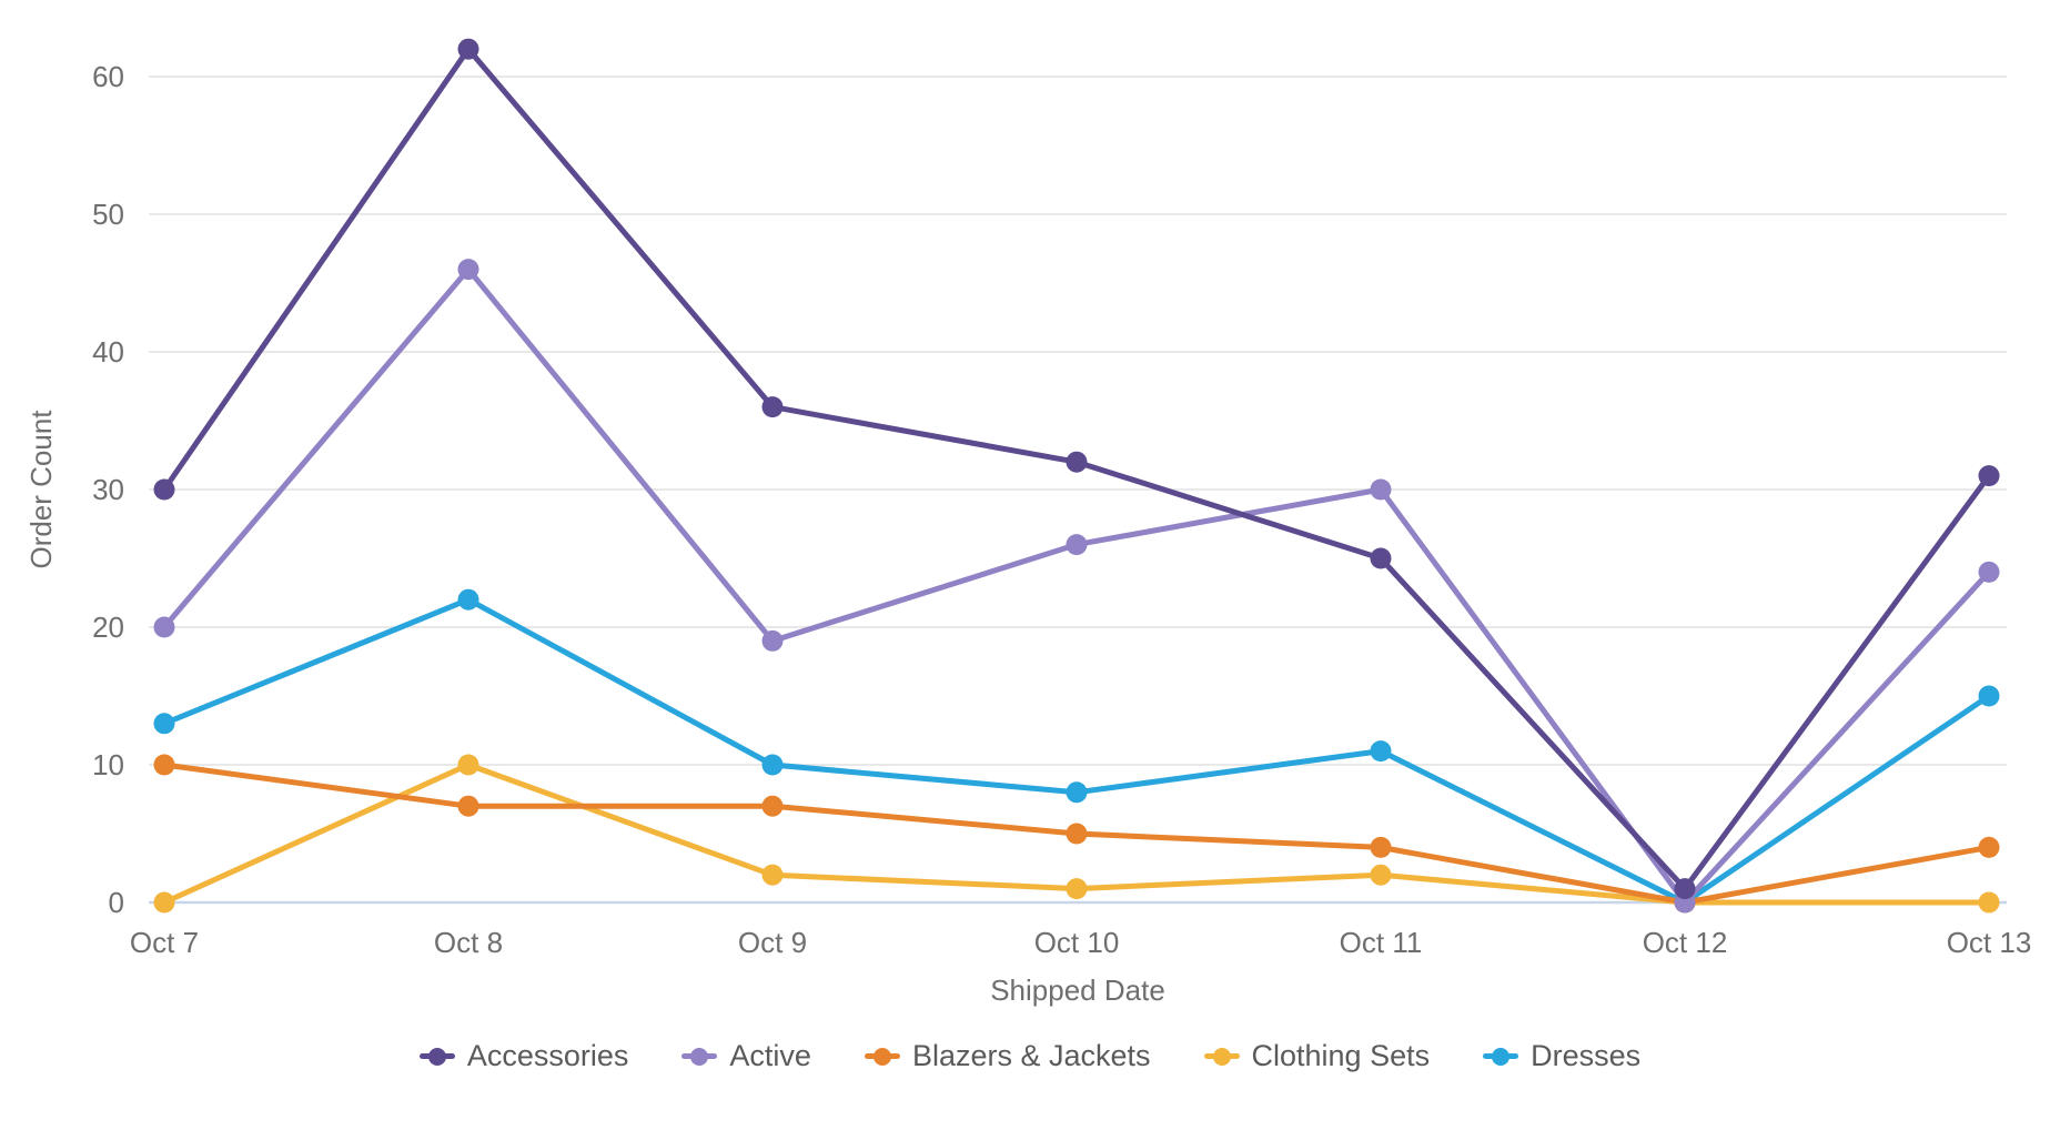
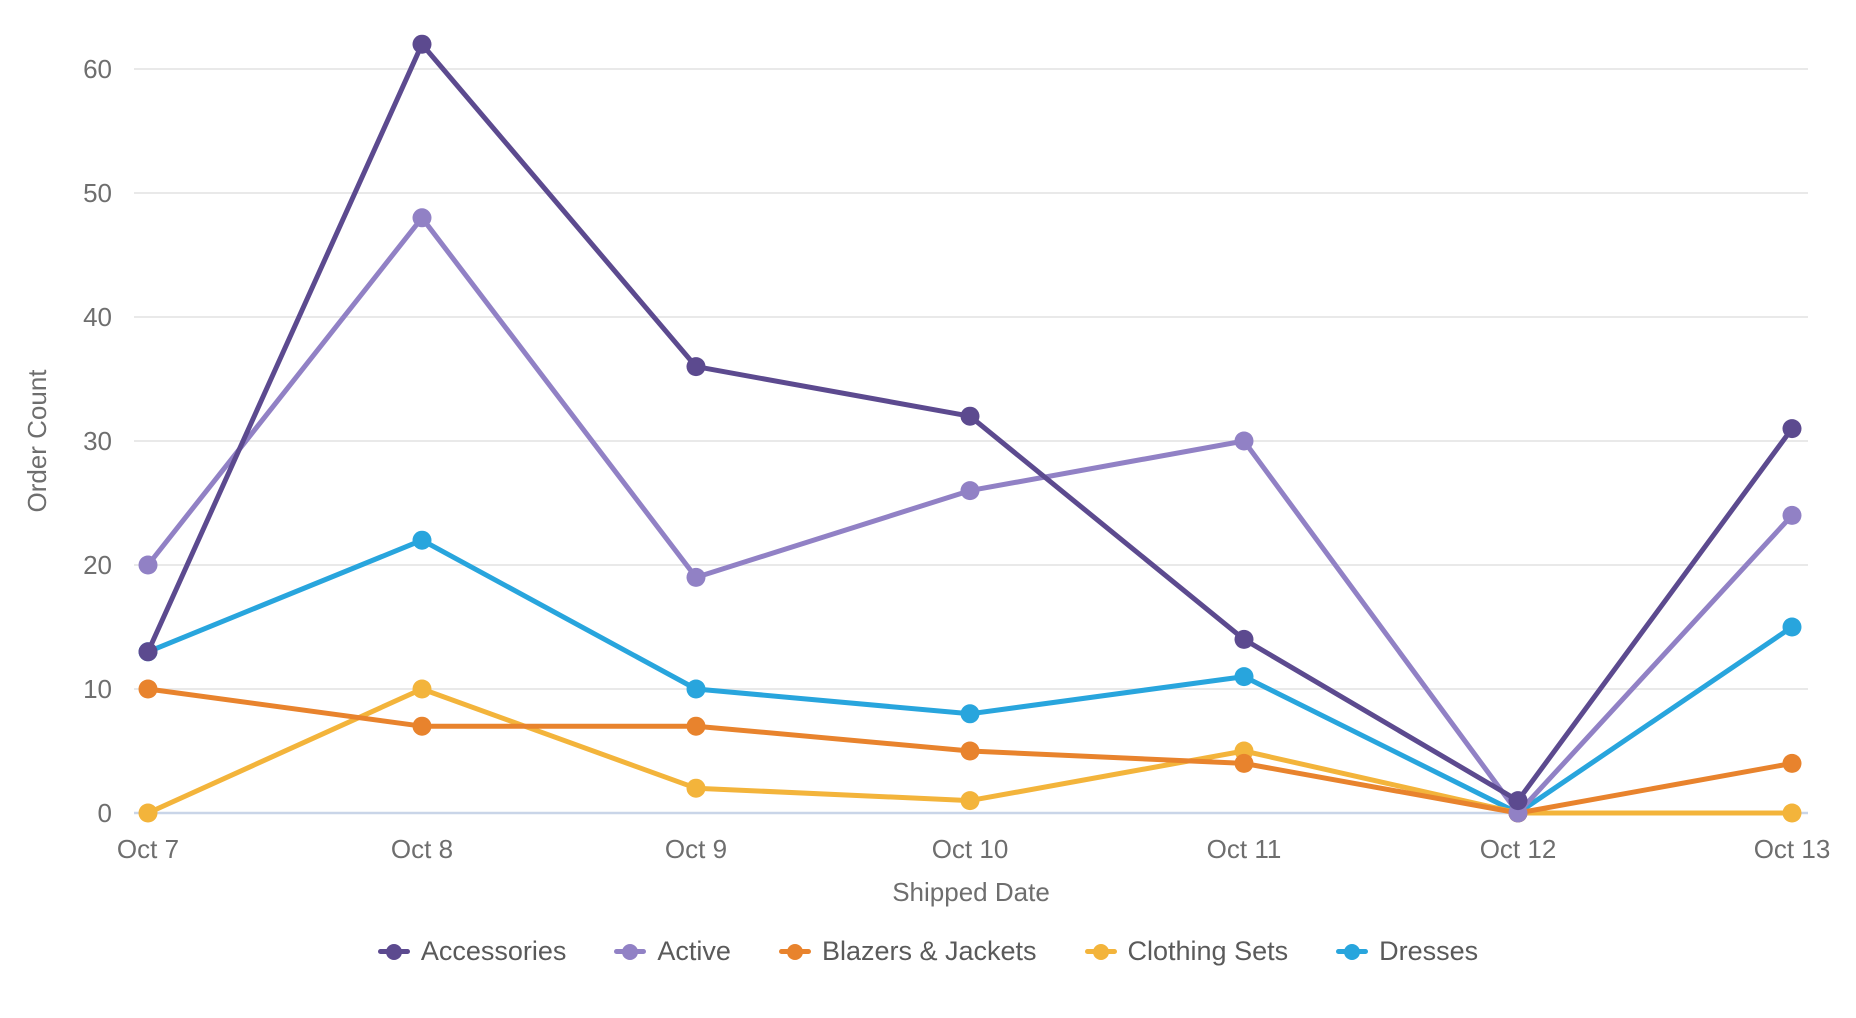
Accessories/Oct 7: 30 -> 13
Active/Oct 8: 46 -> 48
Accessories/Oct 11: 25 -> 14
Clothing Sets/Oct 11: 2 -> 5
